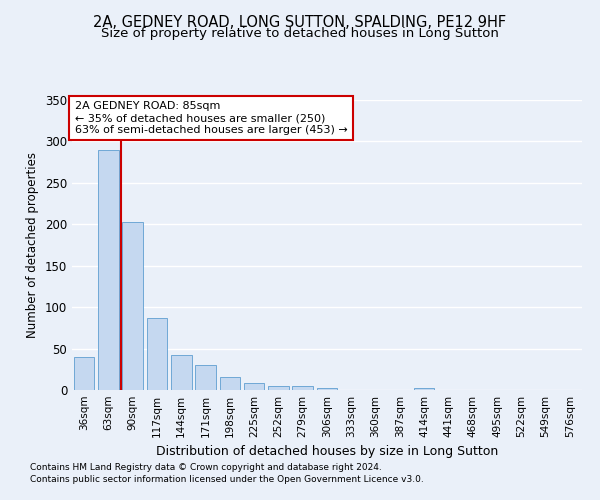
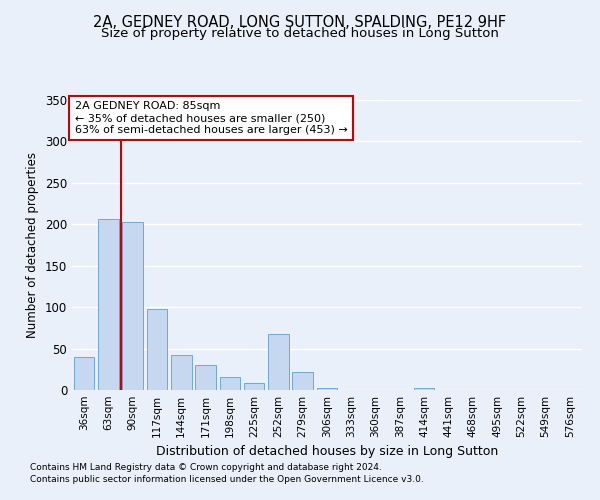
63sqm: 290 -> 206
117sqm: 87 -> 98
252sqm: 5 -> 68
279sqm: 5 -> 22
